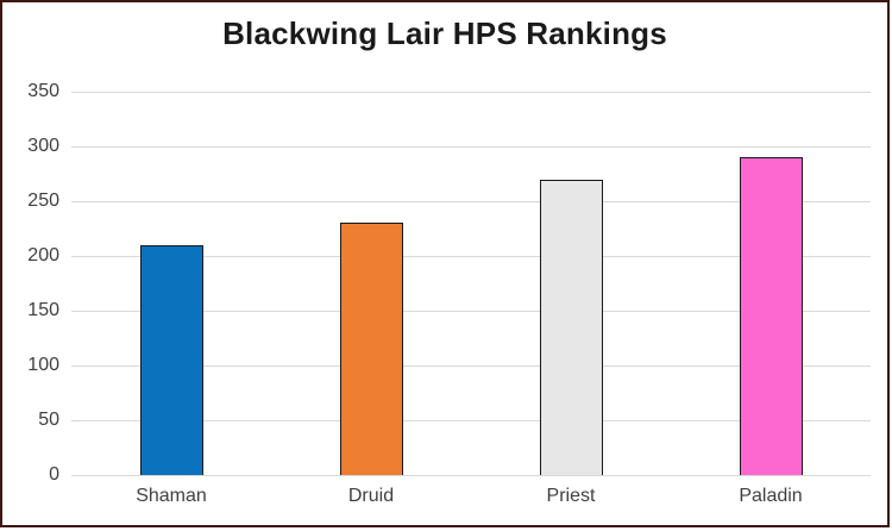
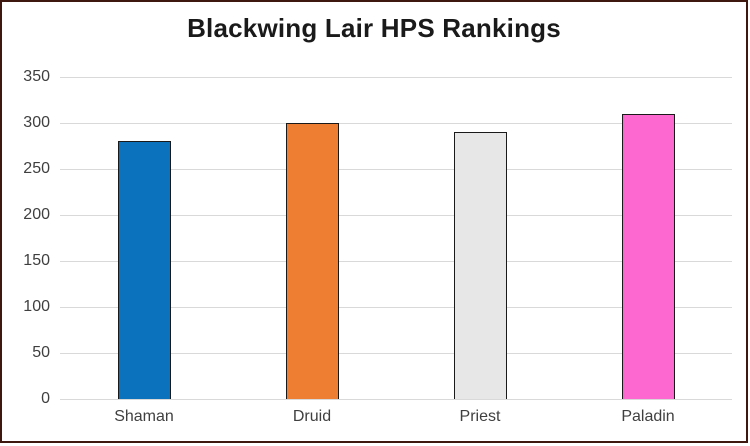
Shaman: 210 -> 280
Druid: 230 -> 300
Priest: 270 -> 290
Paladin: 290 -> 310
